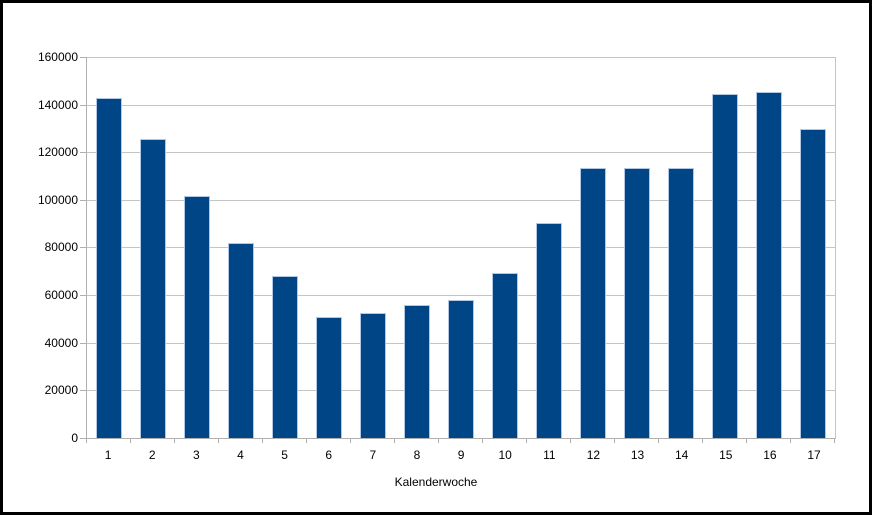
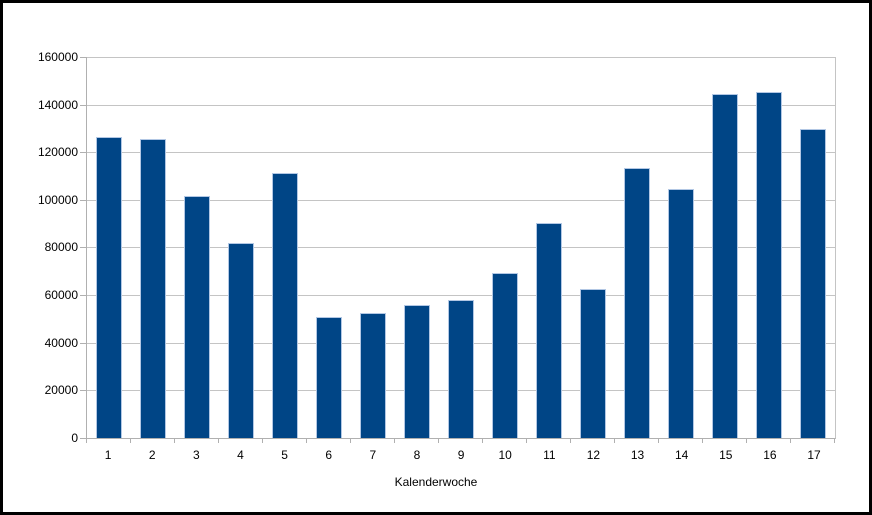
1: 142000 -> 126000
5: 68000 -> 111000
12: 113000 -> 62000
14: 113000 -> 104000
